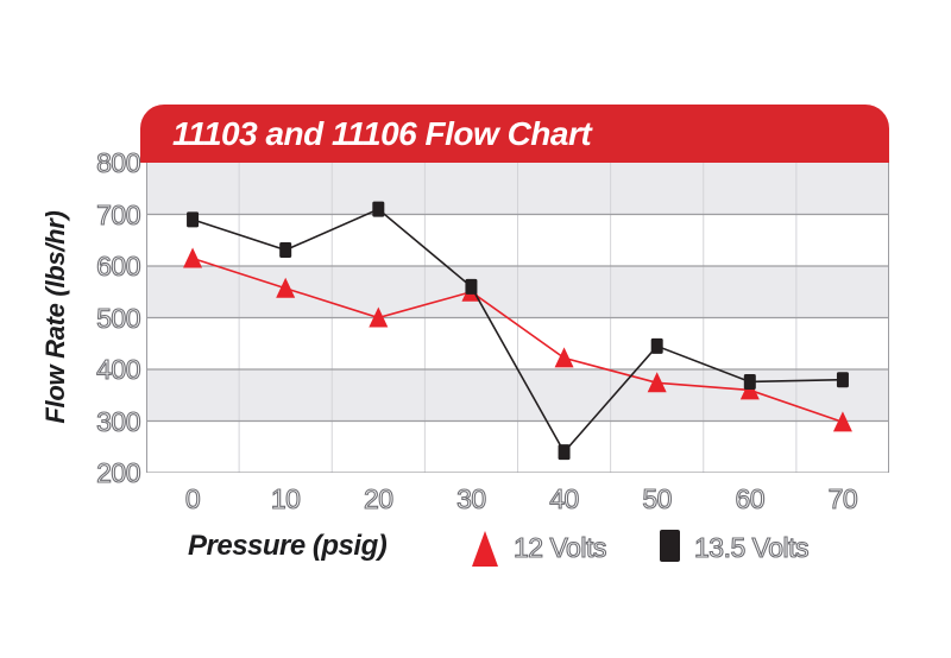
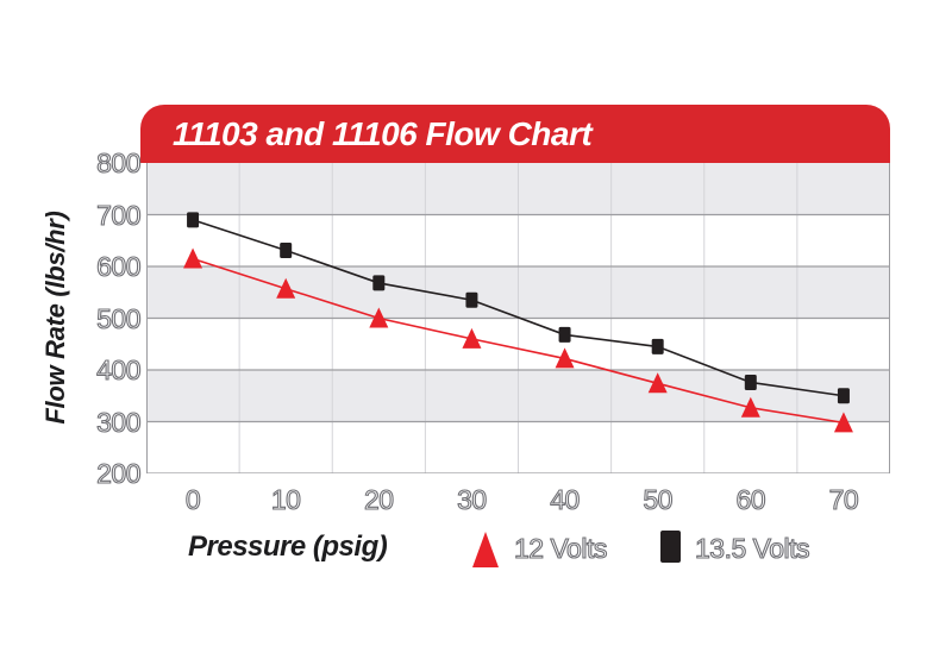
13.5 Volts/20: 710 -> 570
12 Volts/30: 550 -> 460
13.5 Volts/30: 560 -> 540
13.5 Volts/40: 240 -> 470
12 Volts/60: 360 -> 330
13.5 Volts/70: 380 -> 350
